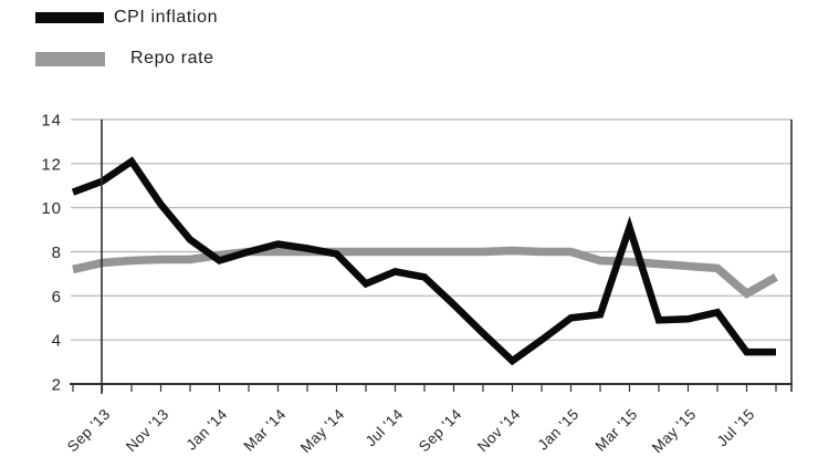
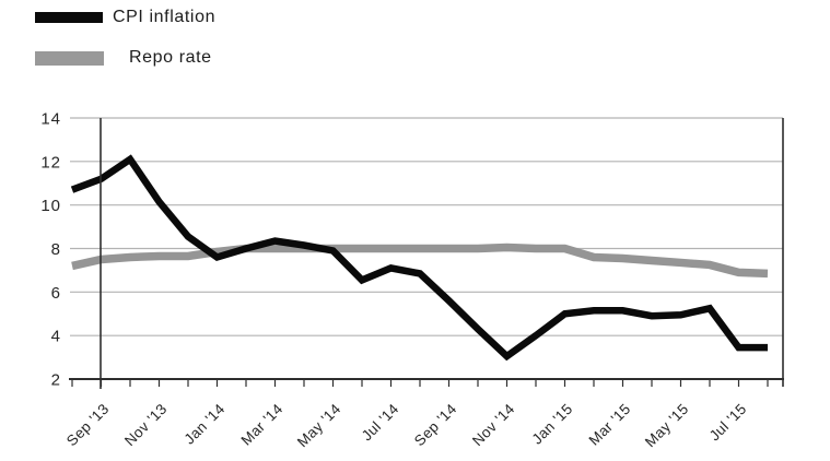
CPI inflation/Mar '15: 9.1 -> 5.2
Repo rate/Jul '15: 6.1 -> 6.9
